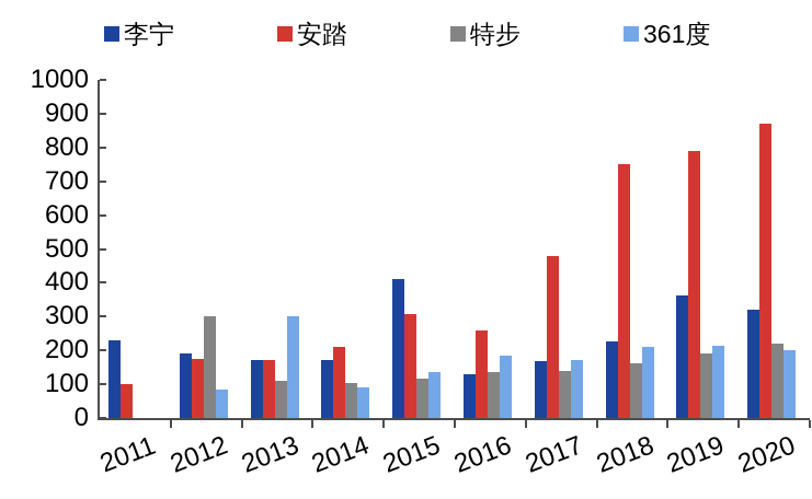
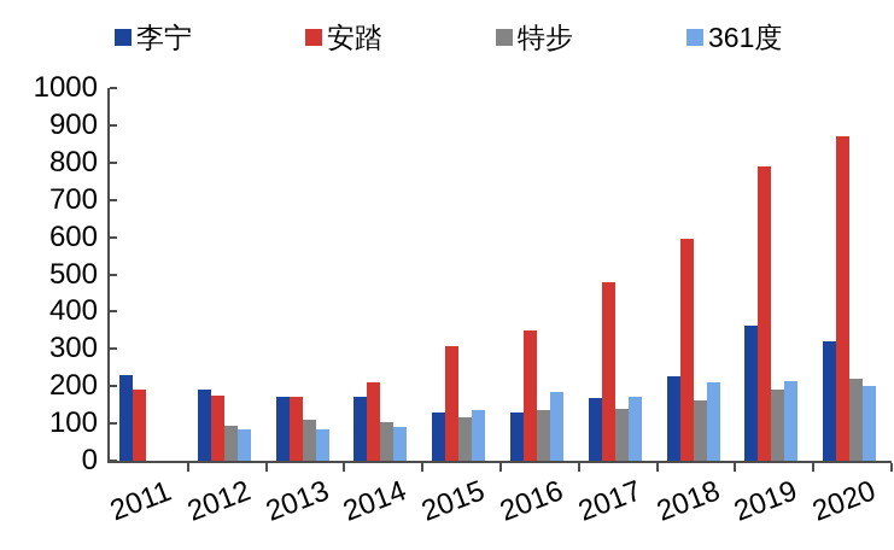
安踏/2011: 100 -> 190
特步/2012: 300 -> 100
361度/2013: 300 -> 80
李宁/2015: 410 -> 130
安踏/2016: 260 -> 350
安踏/2018: 750 -> 600
